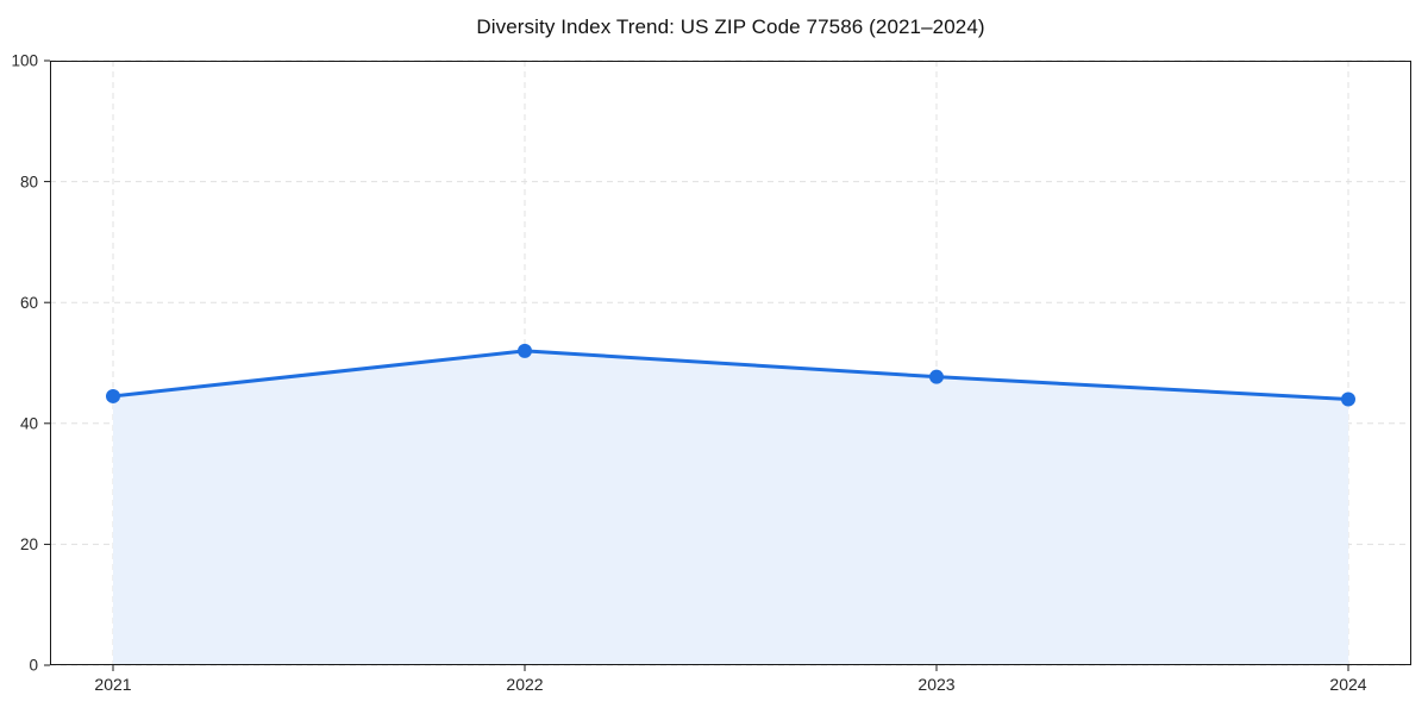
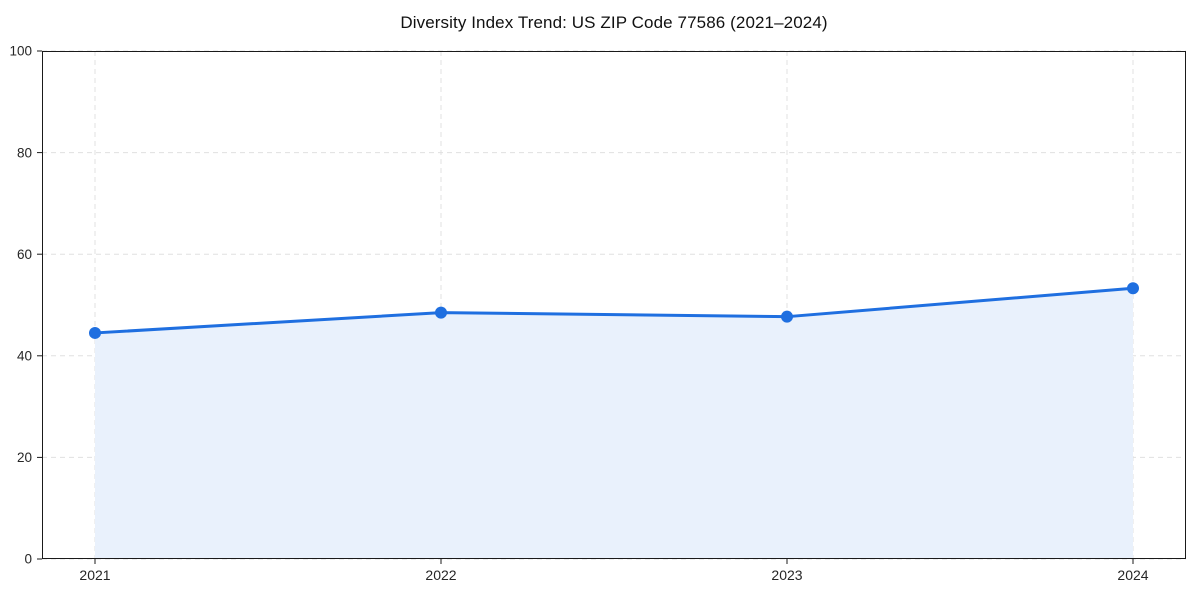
2022: 52 -> 48
2024: 44 -> 53
